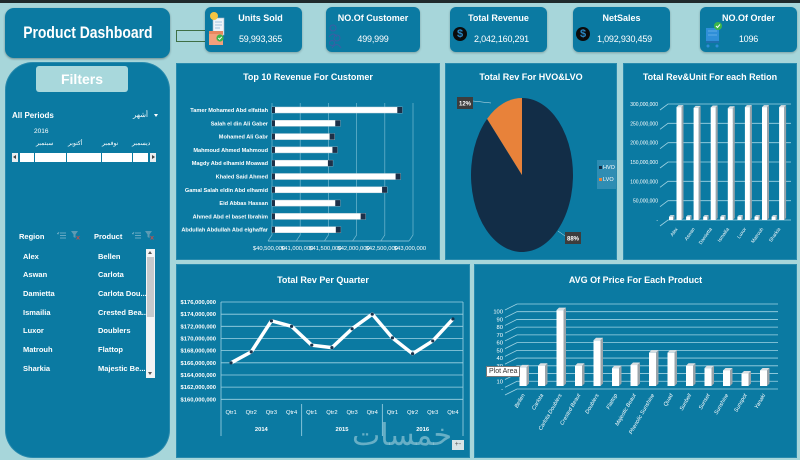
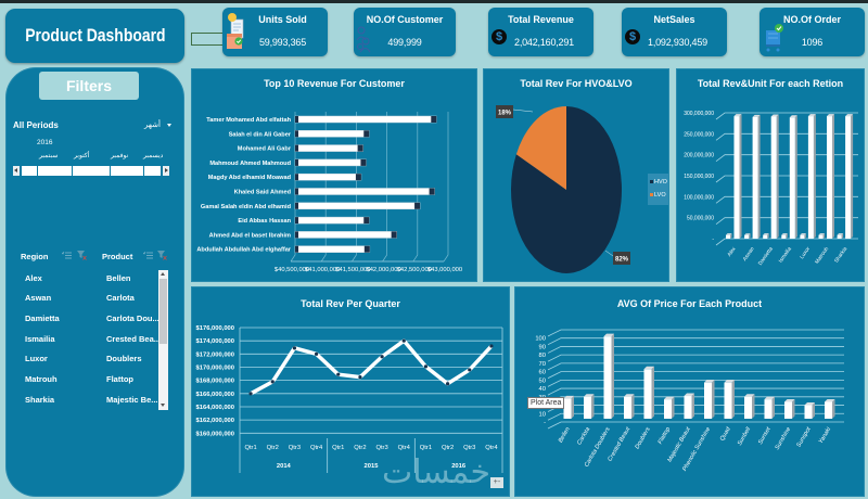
Total Rev For HVO&LVO/HVO: 88% -> 82%
Total Rev For HVO&LVO/LVO: 12% -> 18%
